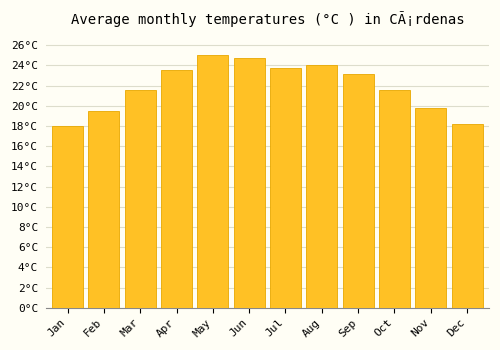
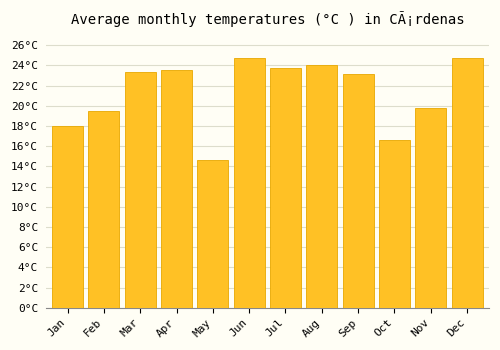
Mar: 21.6°C -> 23.4°C
May: 25.0°C -> 14.6°C
Oct: 21.6°C -> 16.6°C
Dec: 18.2°C -> 24.7°C
